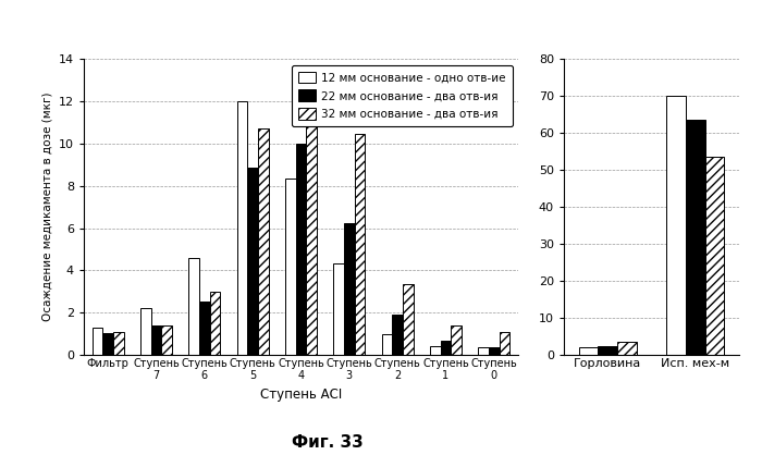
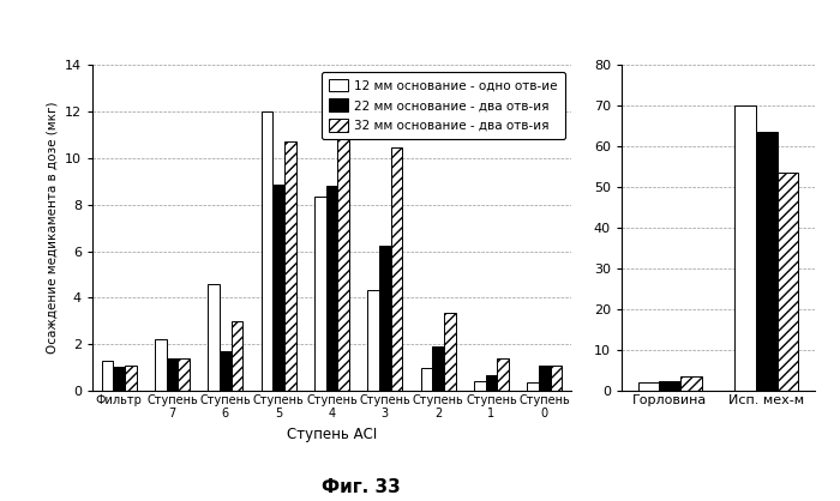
22 мм основание - два отв-ия/Ступень 6: 2.5 -> 1.7
22 мм основание - два отв-ия/Ступень 4: 10.0 -> 8.8
22 мм основание - два отв-ия/Ступень 0: 0.3 -> 1.1
